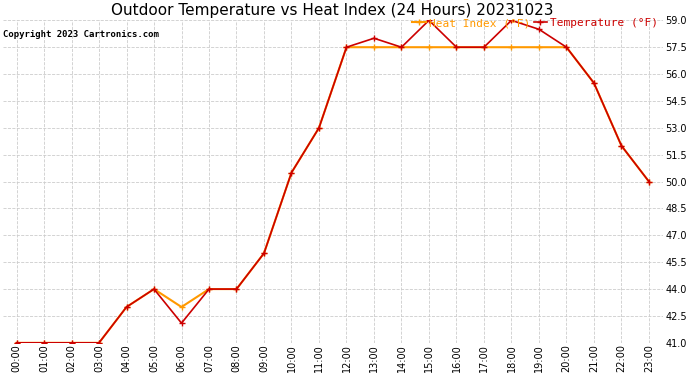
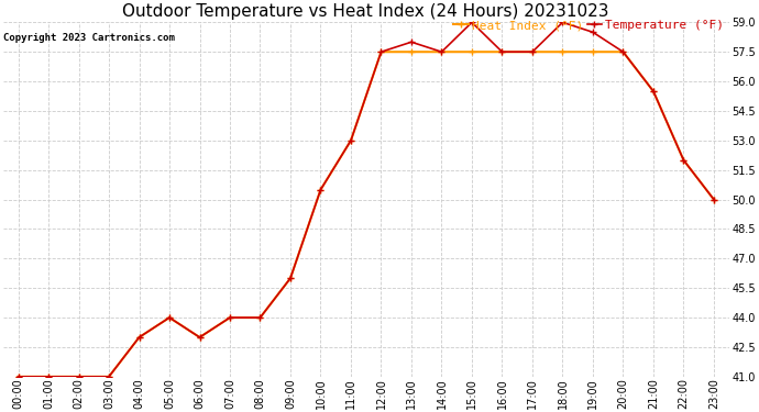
Temperature (°F)/06:00: 42.1 -> 43.0
